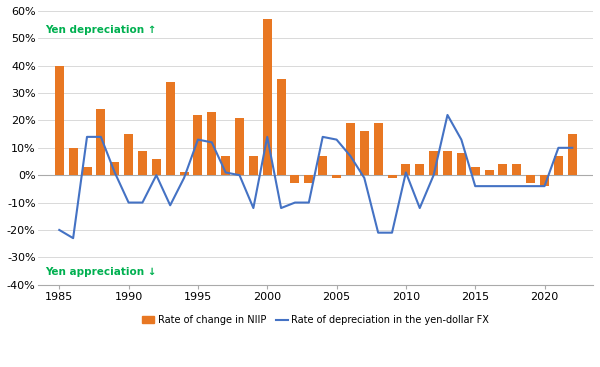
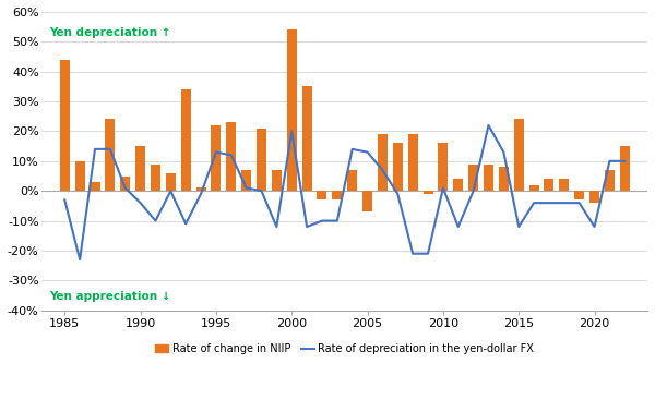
Rate of change in NIIP/1985: 40% -> 44%
Rate of depreciation in the yen-dollar FX/1985: -20% -> -3%
Rate of depreciation in the yen-dollar FX/1990: -10% -> -4%
Rate of change in NIIP/2000: 57% -> 54%
Rate of depreciation in the yen-dollar FX/2000: 14% -> 20%
Rate of change in NIIP/2005: -1% -> -7%
Rate of change in NIIP/2010: 4% -> 16%
Rate of change in NIIP/2015: 3% -> 24%
Rate of depreciation in the yen-dollar FX/2015: -4% -> -12%
Rate of depreciation in the yen-dollar FX/2020: -4% -> -12%
